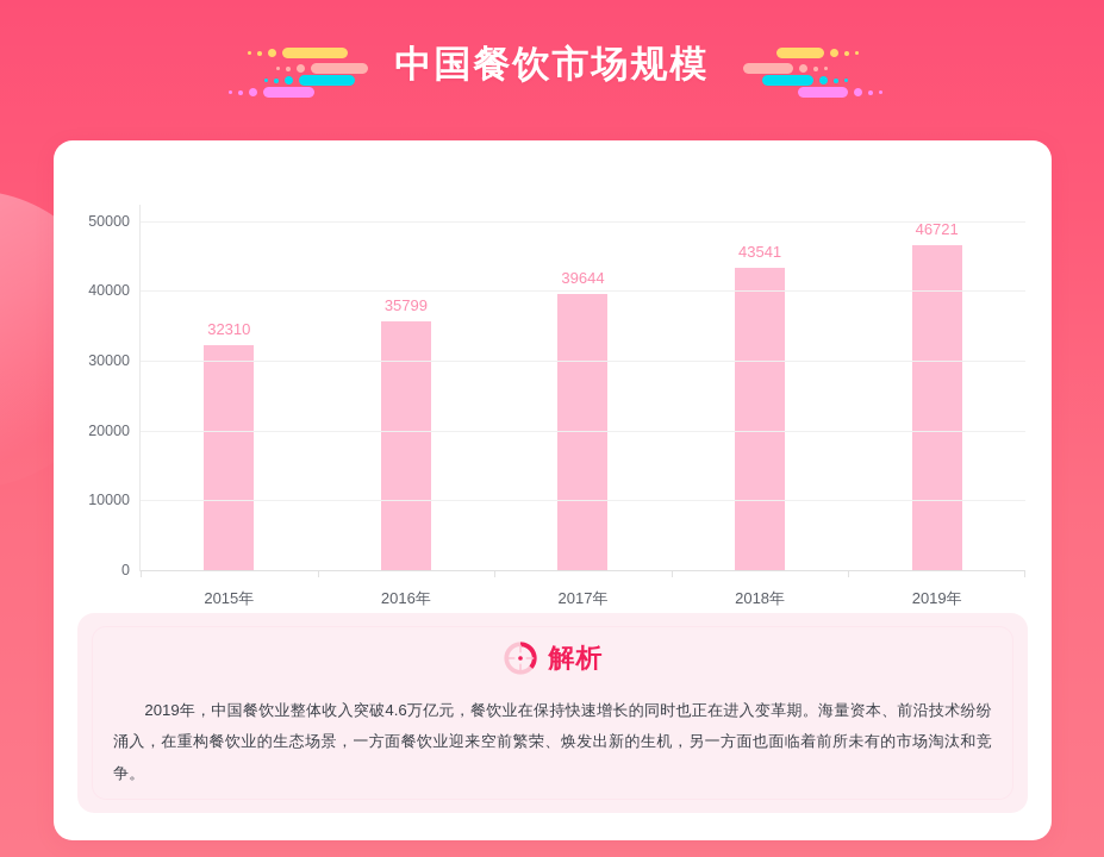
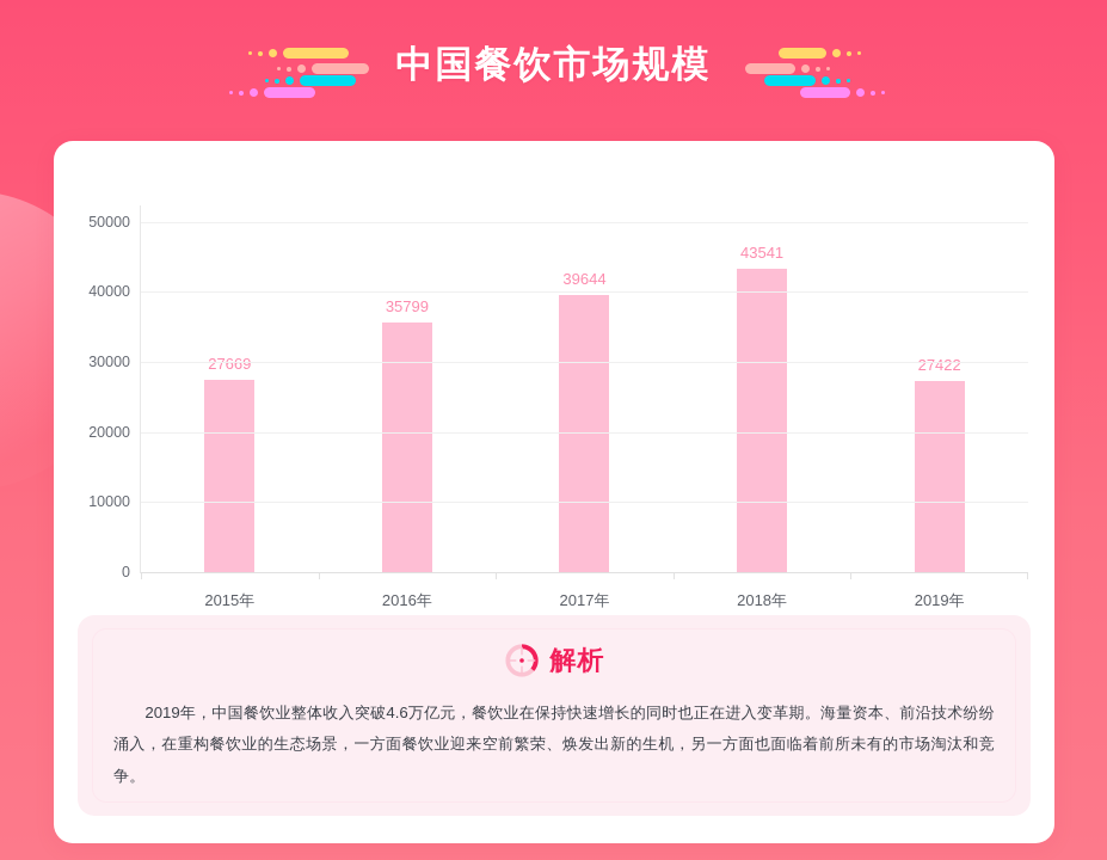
2015年: 32310 -> 27669
2019年: 46721 -> 27422
